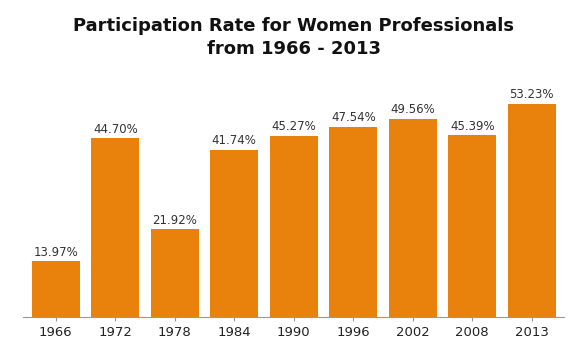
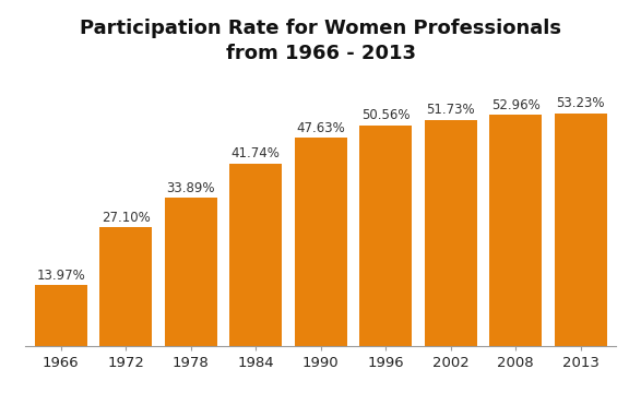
1972: 44.70% -> 27.10%
1978: 21.92% -> 33.89%
1990: 45.27% -> 47.63%
1996: 47.54% -> 50.56%
2002: 49.56% -> 51.73%
2008: 45.39% -> 52.96%
